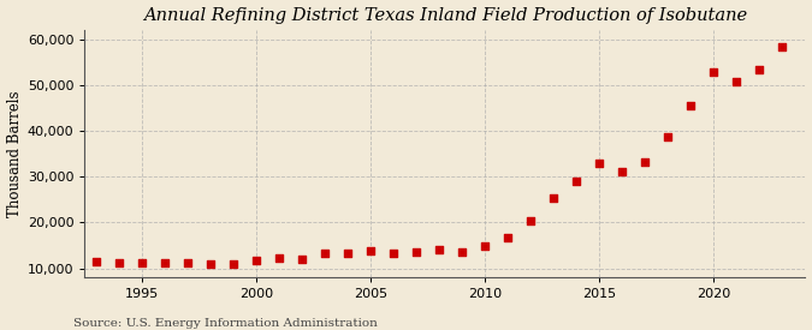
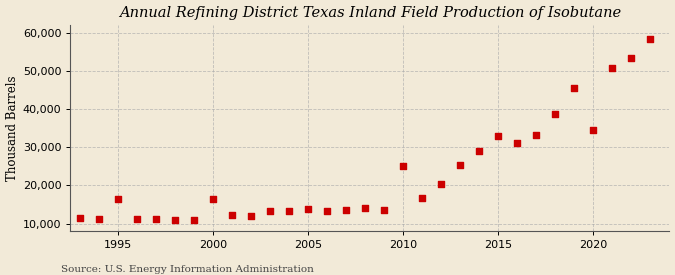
1995: 11,300 -> 16,500
2000: 11,800 -> 16,500
2010: 14,800 -> 25,000
2020: 52,800 -> 34,500
